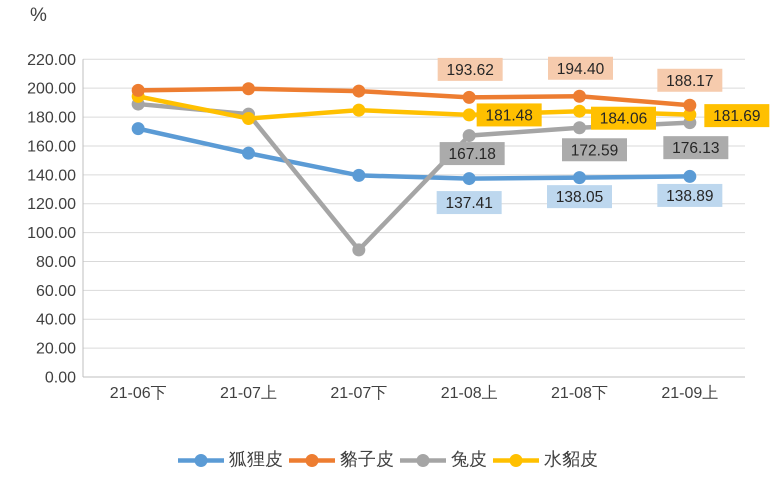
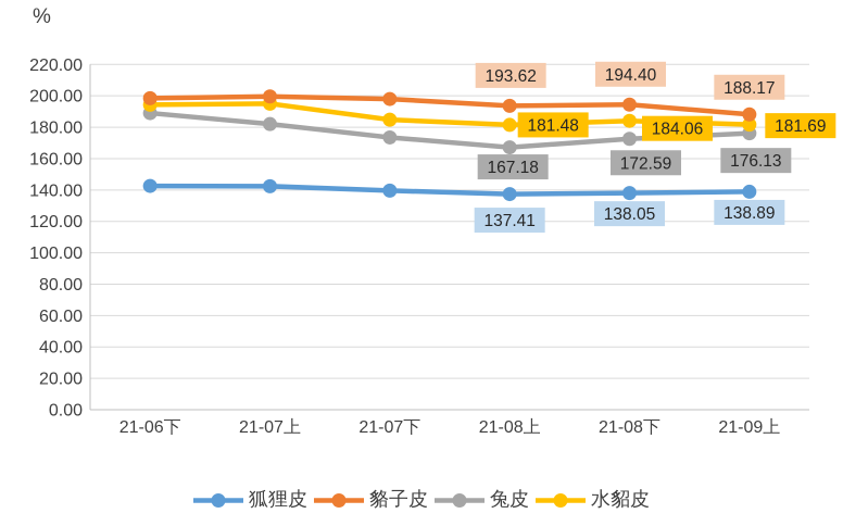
狐狸皮/21-06下: 172 -> 143
狐狸皮/21-07上: 155 -> 142
水貂皮/21-07上: 179 -> 195
兔皮/21-07下: 88 -> 174
